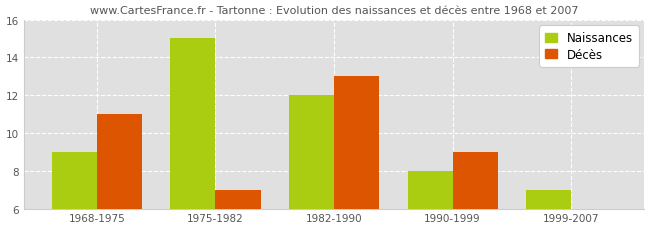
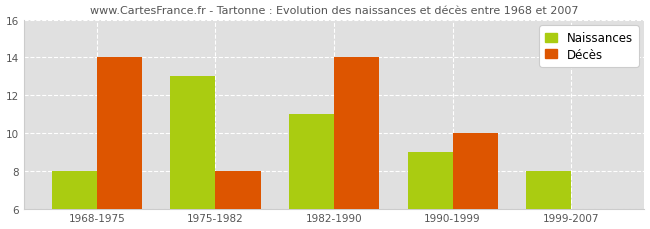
Naissances/1968-1975: 9 -> 8
Décès/1968-1975: 11 -> 14
Naissances/1975-1982: 15 -> 13
Décès/1975-1982: 7 -> 8
Naissances/1982-1990: 12 -> 11
Décès/1982-1990: 13 -> 14
Naissances/1990-1999: 8 -> 9
Décès/1990-1999: 9 -> 10
Naissances/1999-2007: 7 -> 8
